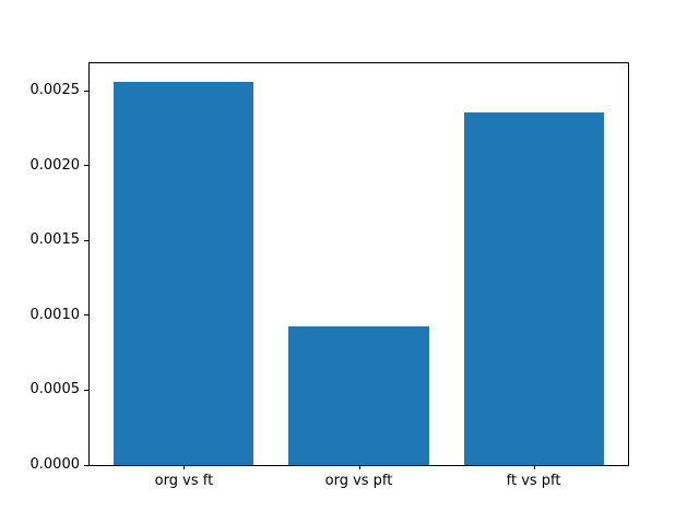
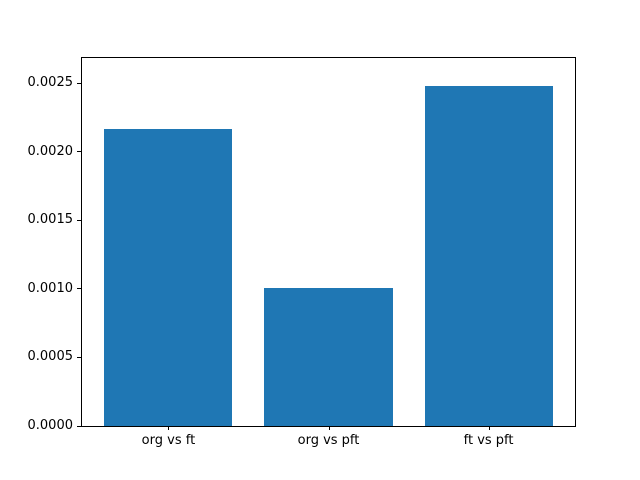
org vs ft: 0.00256 -> 0.00217
org vs pft: 0.00093 -> 0.00101
ft vs pft: 0.00236 -> 0.00248
